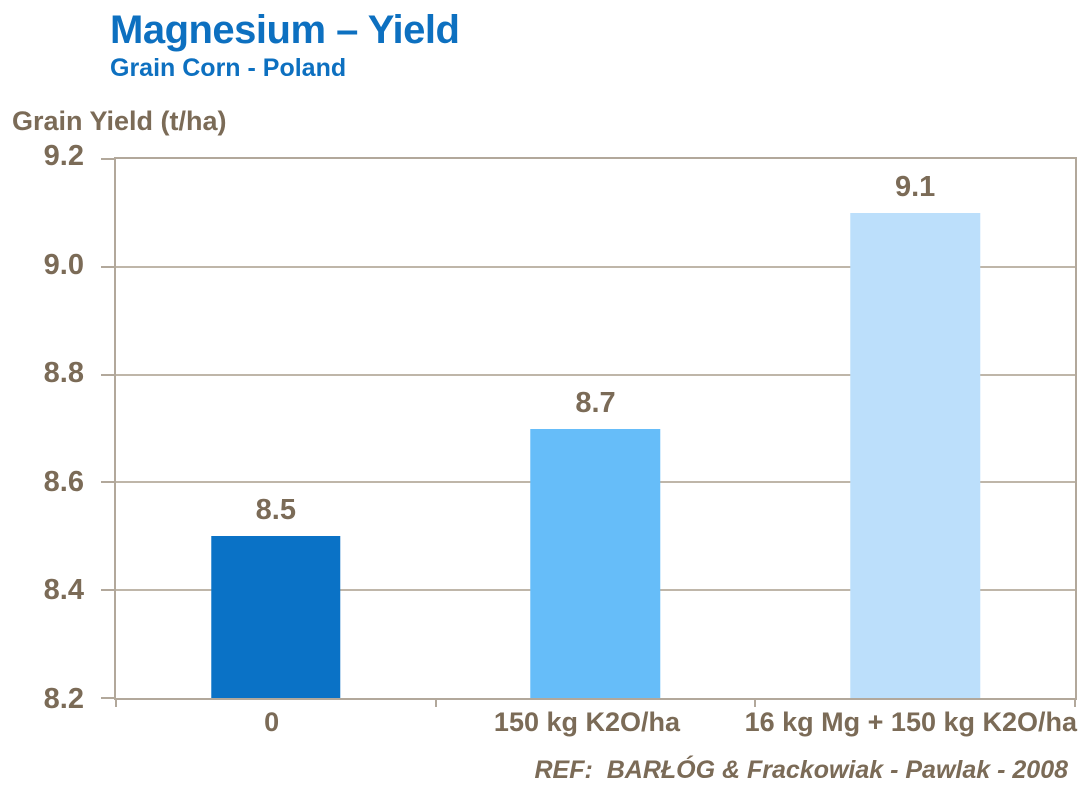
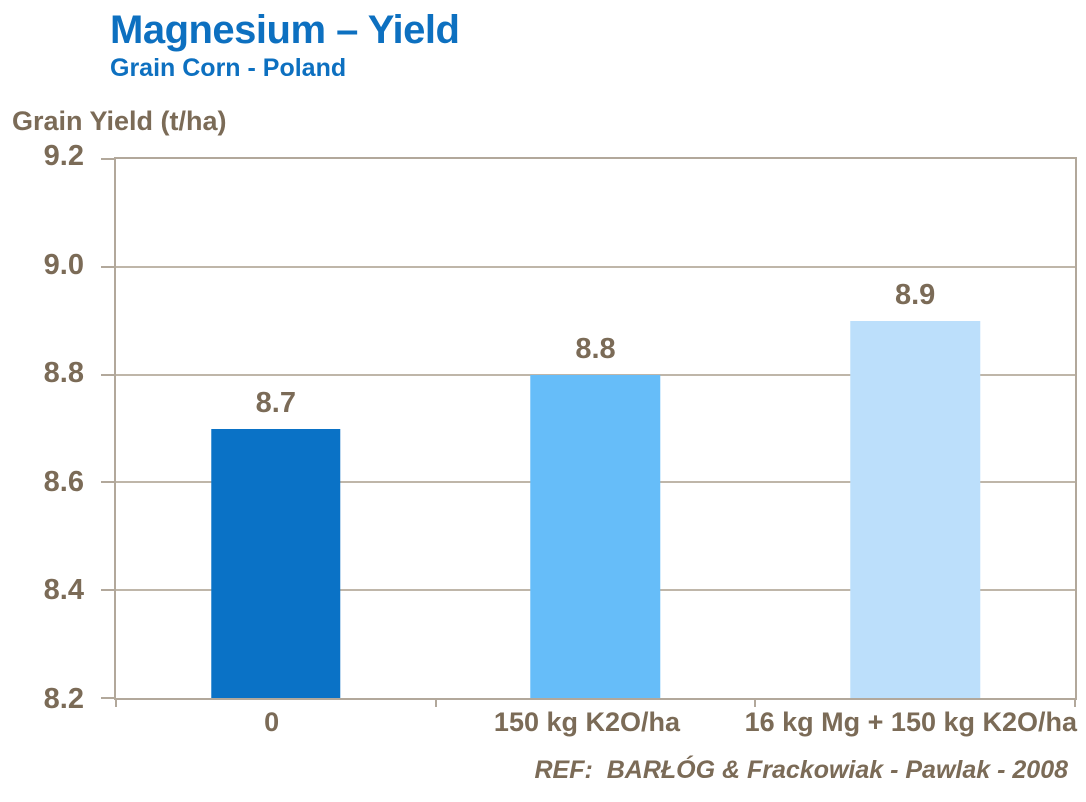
0: 8.5 -> 8.7
150 kg K2O/ha: 8.7 -> 8.8
16 kg Mg + 150 kg K2O/ha: 9.1 -> 8.9
